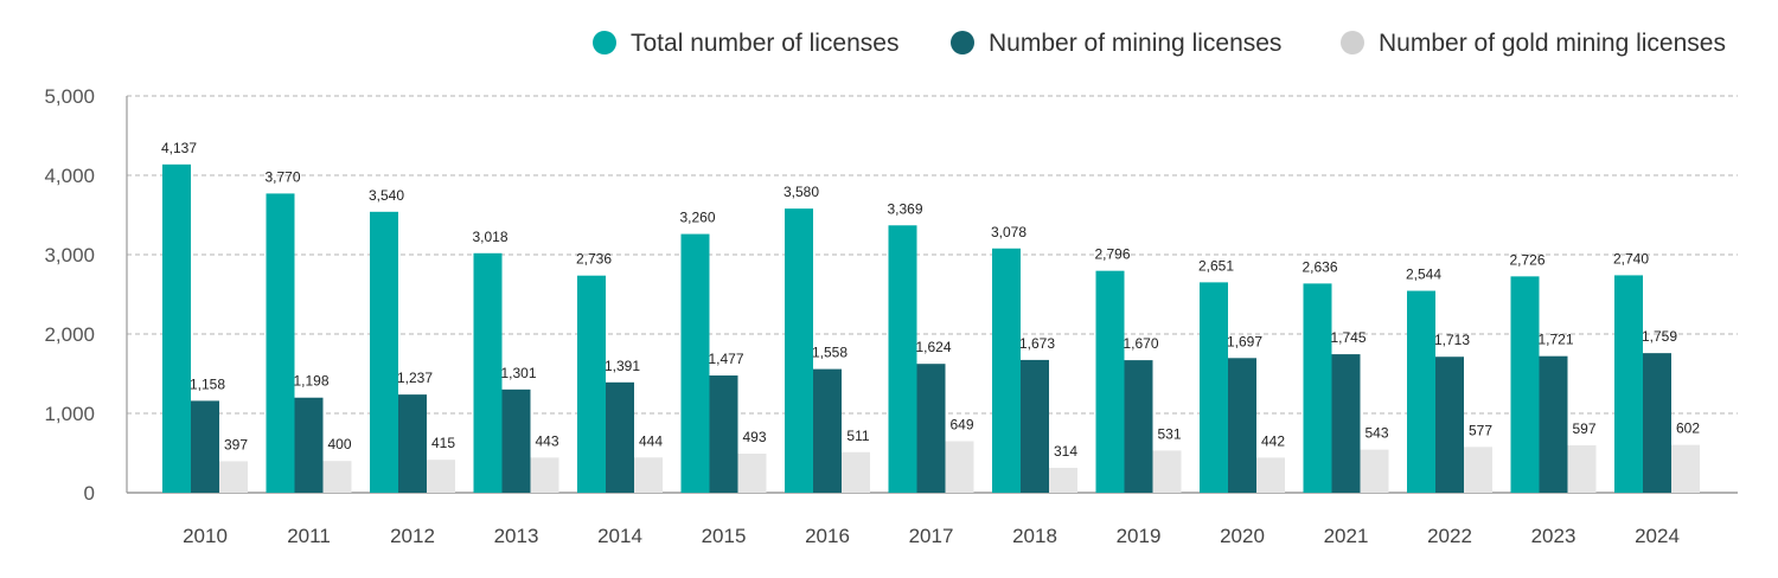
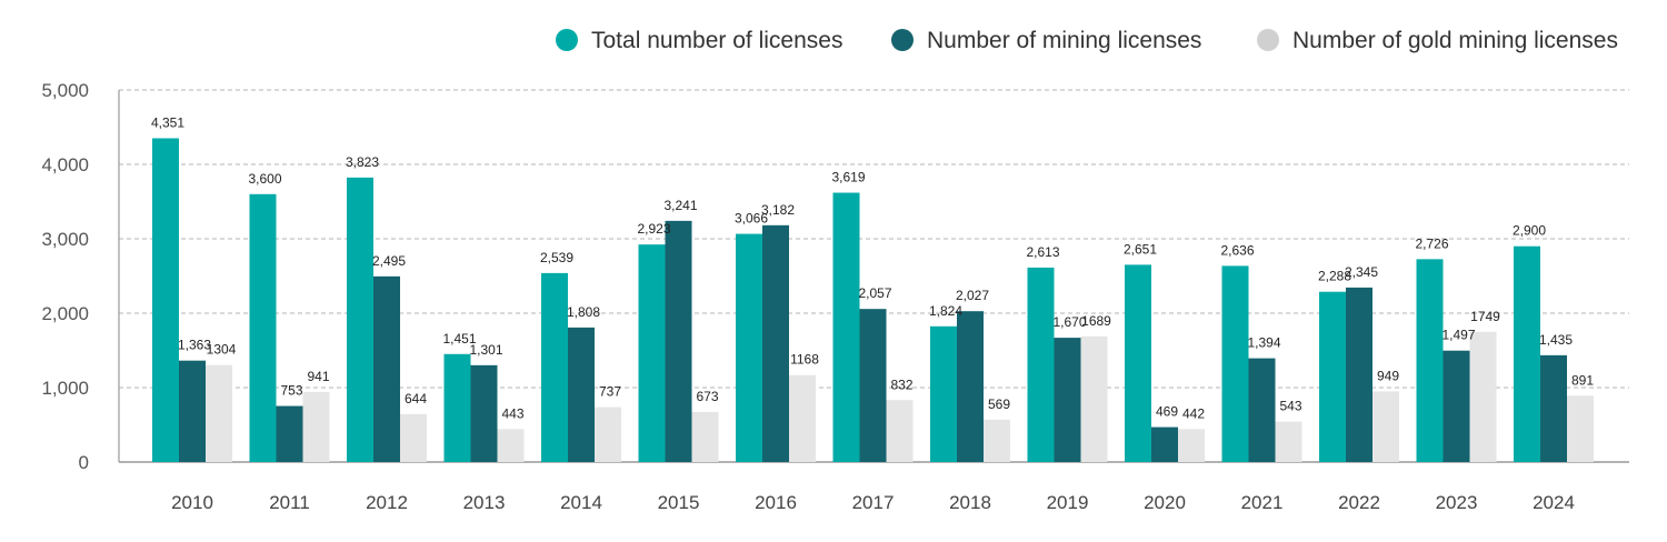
Total number of licenses/2010: 4,137 -> 4,351
Number of mining licenses/2010: 1,158 -> 1,363
Number of gold mining licenses/2010: 397 -> 1304
Total number of licenses/2011: 3,770 -> 3,600
Number of mining licenses/2011: 1,198 -> 753
Number of gold mining licenses/2011: 400 -> 941
Total number of licenses/2012: 3,540 -> 3,823
Number of mining licenses/2012: 1,237 -> 2,495
Number of gold mining licenses/2012: 415 -> 644
Total number of licenses/2013: 3,018 -> 1,451
Total number of licenses/2014: 2,736 -> 2,539
Number of mining licenses/2014: 1,391 -> 1,808
Number of gold mining licenses/2014: 444 -> 737
Total number of licenses/2015: 3,260 -> 2,923
Number of mining licenses/2015: 1,477 -> 3,241
Number of gold mining licenses/2015: 493 -> 673
Total number of licenses/2016: 3,580 -> 3,066
Number of mining licenses/2016: 1,558 -> 3,182
Number of gold mining licenses/2016: 511 -> 1168
Total number of licenses/2017: 3,369 -> 3,619
Number of mining licenses/2017: 1,624 -> 2,057
Number of gold mining licenses/2017: 649 -> 832
Total number of licenses/2018: 3,078 -> 1,824
Number of mining licenses/2018: 1,673 -> 2,027
Number of gold mining licenses/2018: 314 -> 569
Total number of licenses/2019: 2,796 -> 2,613
Number of gold mining licenses/2019: 531 -> 1689
Number of mining licenses/2020: 1,697 -> 469
Number of mining licenses/2021: 1,745 -> 1,394
Total number of licenses/2022: 2,544 -> 2,288
Number of mining licenses/2022: 1,713 -> 2,345
Number of gold mining licenses/2022: 577 -> 949
Number of mining licenses/2023: 1,721 -> 1,497
Number of gold mining licenses/2023: 597 -> 1749
Total number of licenses/2024: 2,740 -> 2,900
Number of mining licenses/2024: 1,759 -> 1,435
Number of gold mining licenses/2024: 602 -> 891
